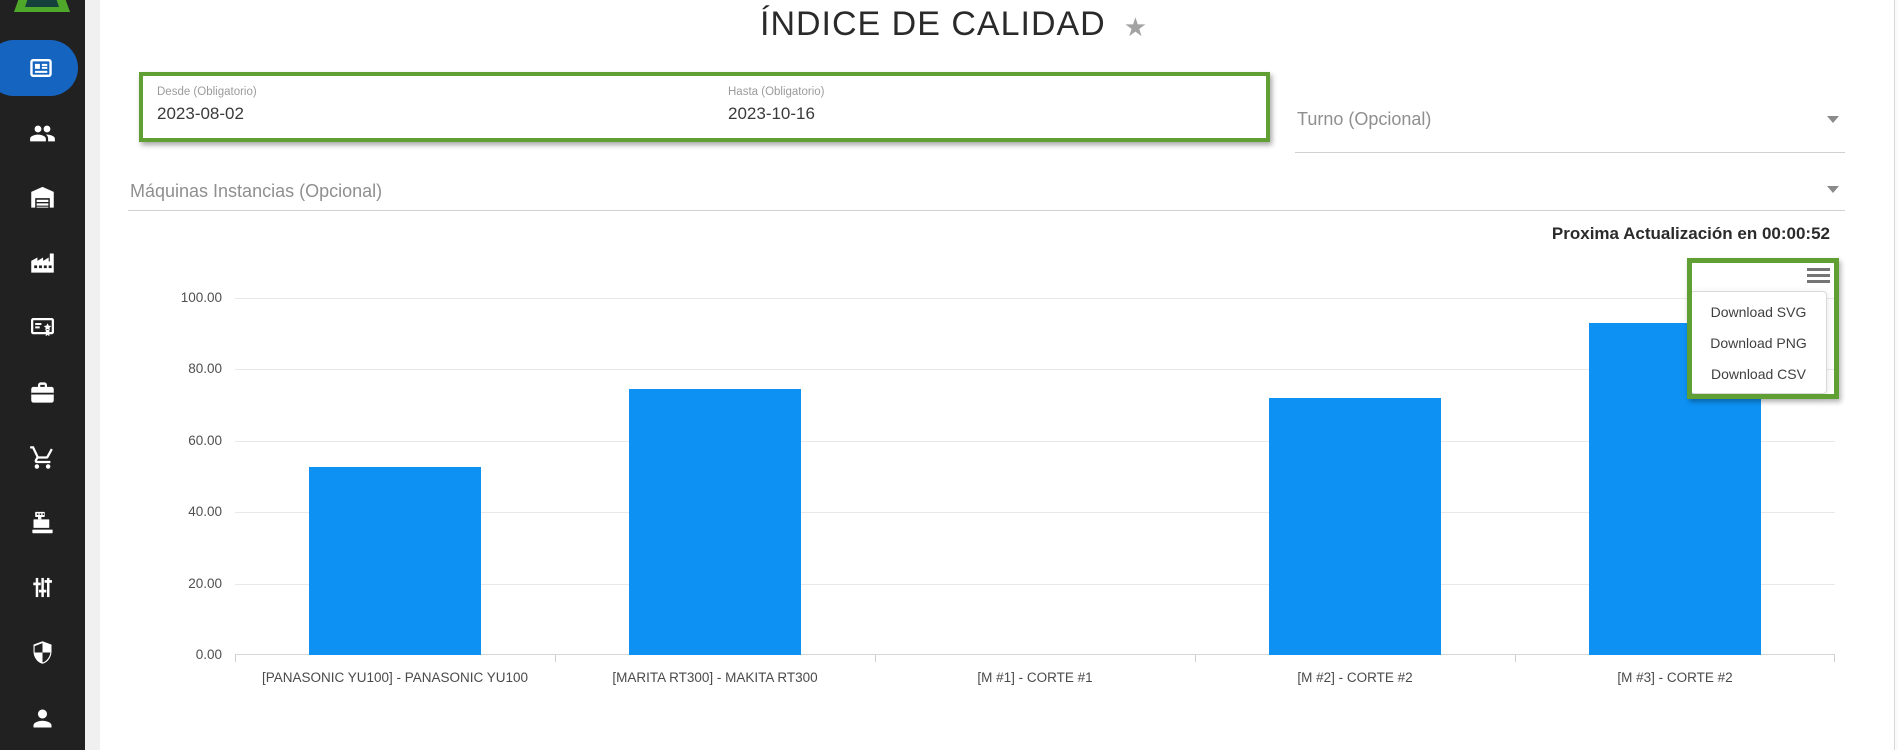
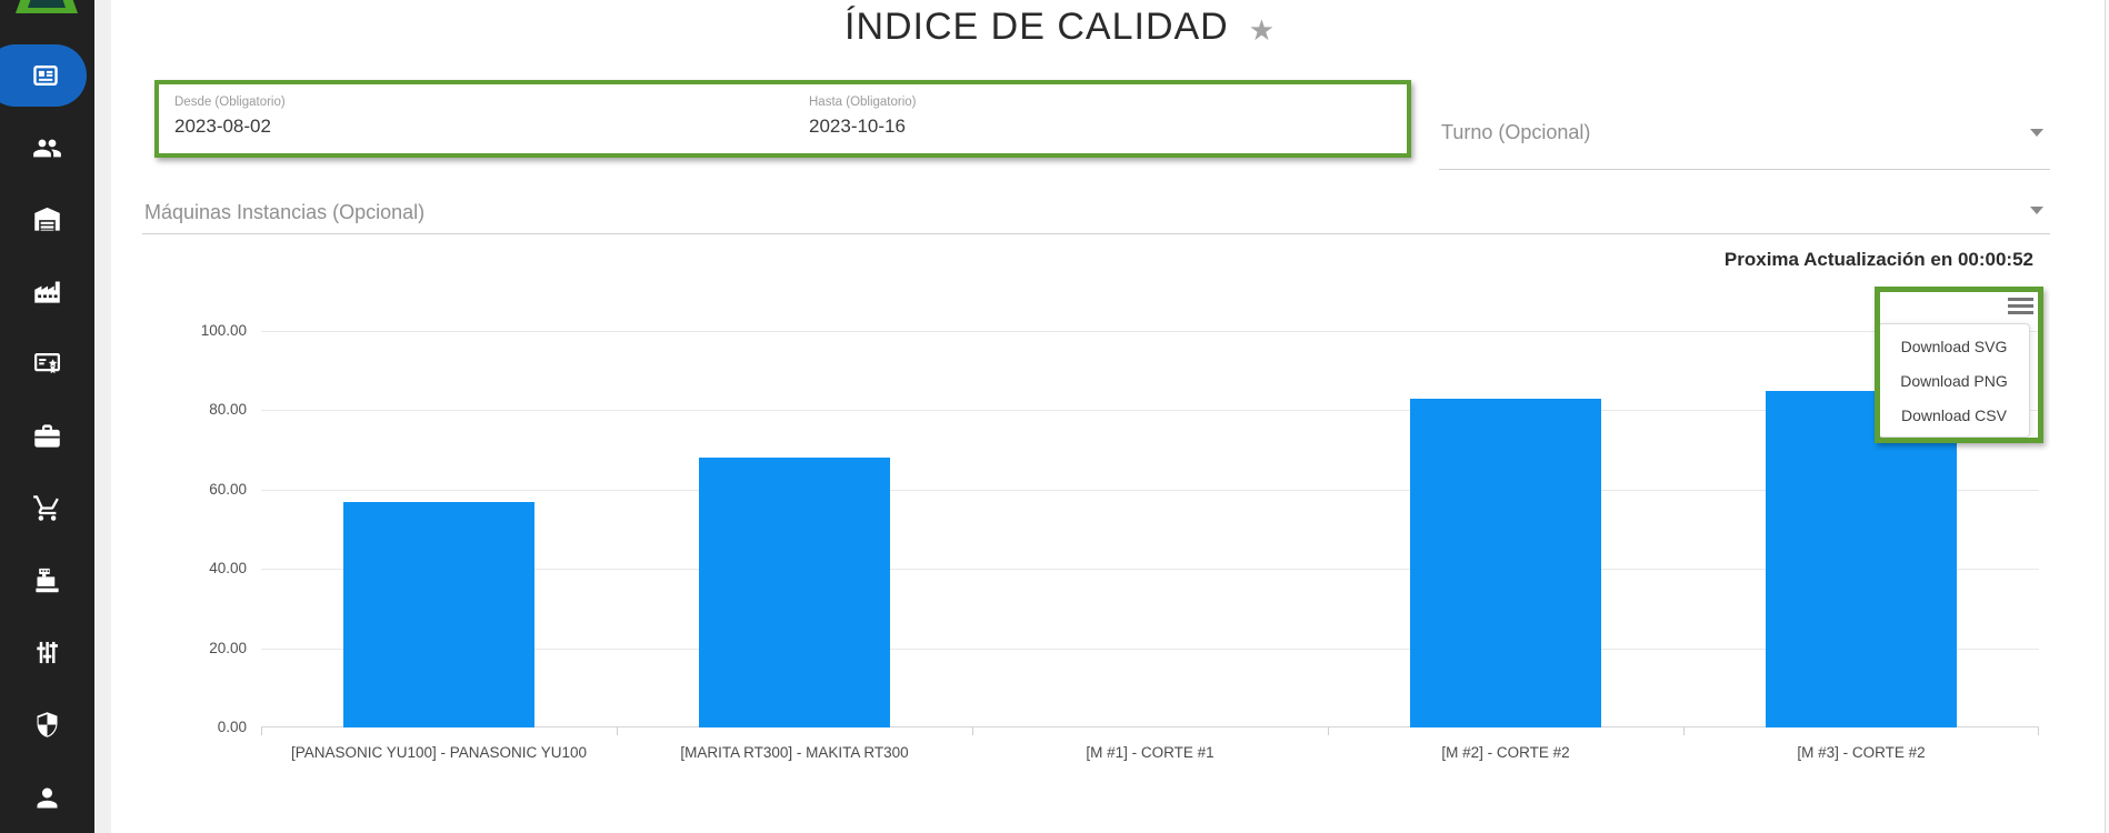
[PANASONIC YU100] - PANASONIC YU100: 53 -> 57
[MARITA RT300] - MAKITA RT300: 75 -> 68
[M #2] - CORTE #2: 72 -> 83
[M #3] - CORTE #2: 93 -> 85
